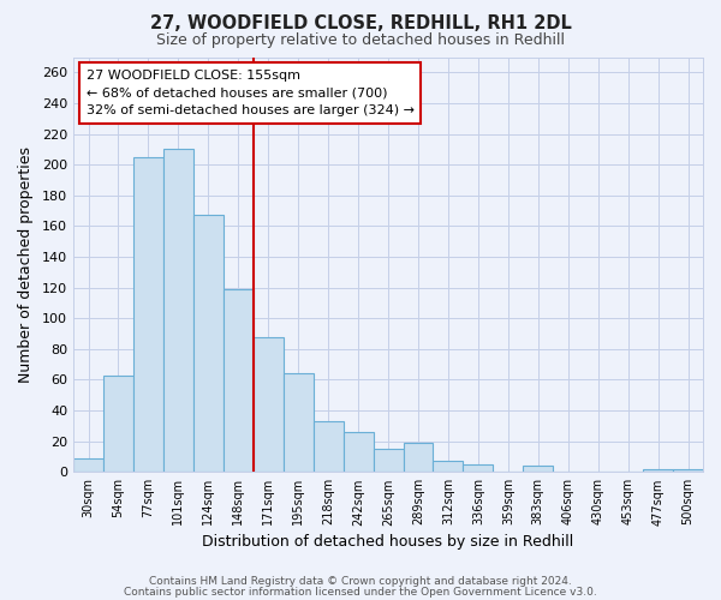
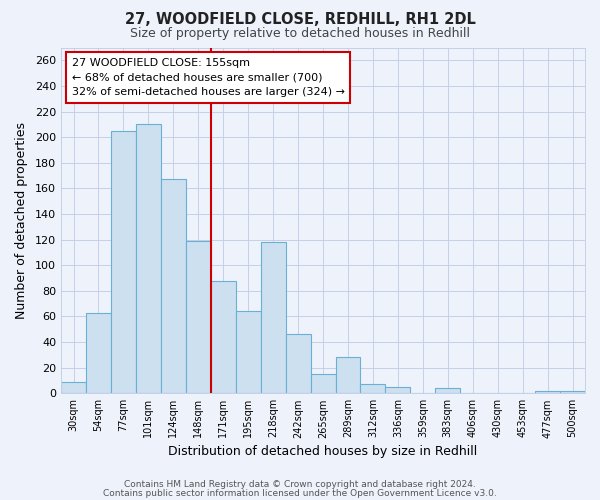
218sqm: 33 -> 118
242sqm: 26 -> 46
289sqm: 19 -> 28
